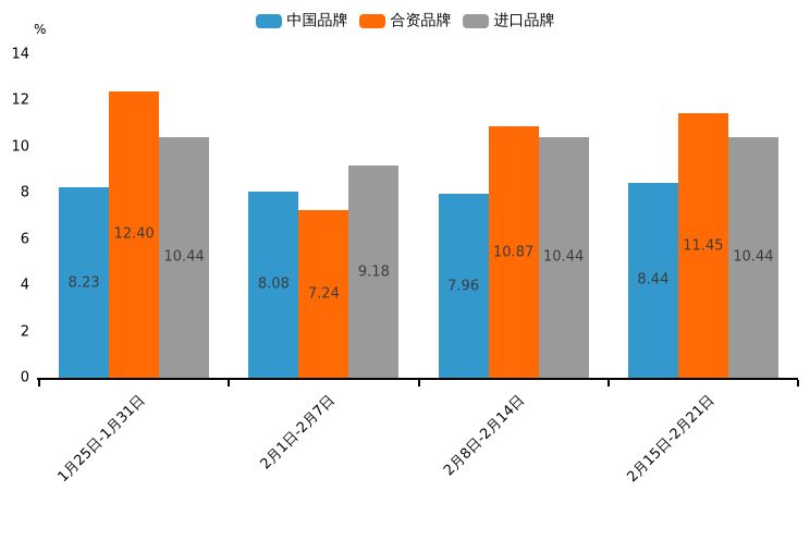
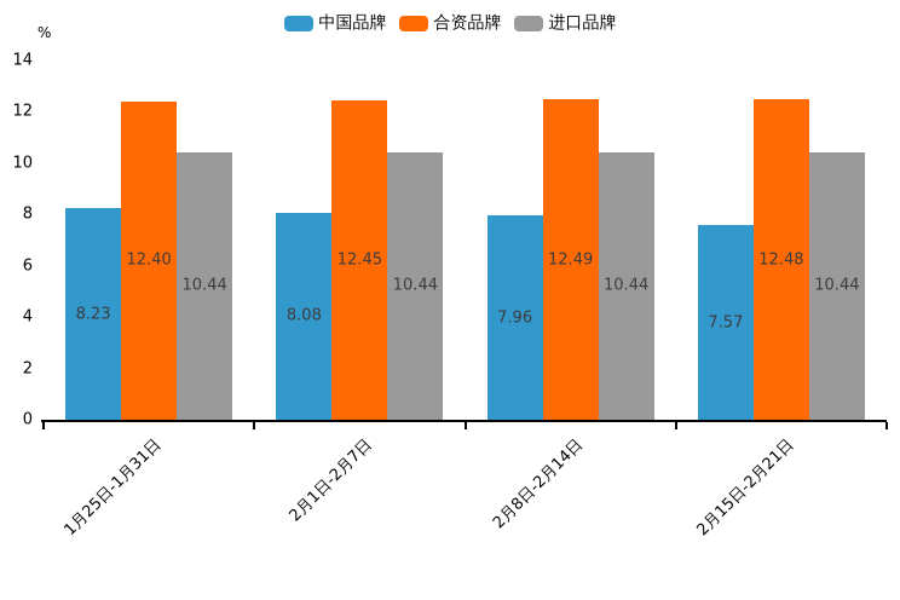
合资品牌/2月1日-2月7日: 7.24 -> 12.45
进口品牌/2月1日-2月7日: 9.18 -> 10.44
合资品牌/2月8日-2月14日: 10.87 -> 12.49
中国品牌/2月15日-2月21日: 8.44 -> 7.57
合资品牌/2月15日-2月21日: 11.45 -> 12.48
